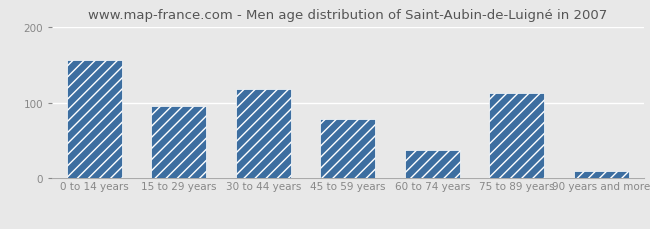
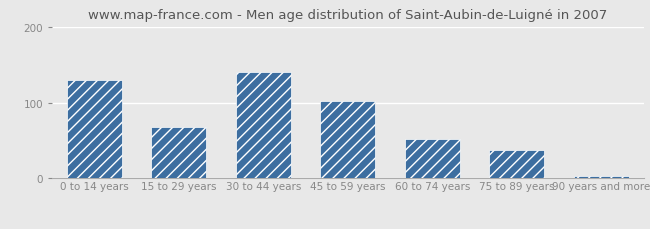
0 to 14 years: 156 -> 130
15 to 29 years: 96 -> 68
30 to 44 years: 118 -> 140
45 to 59 years: 78 -> 102
60 to 74 years: 38 -> 52
75 to 89 years: 112 -> 38
90 years and more: 10 -> 3
